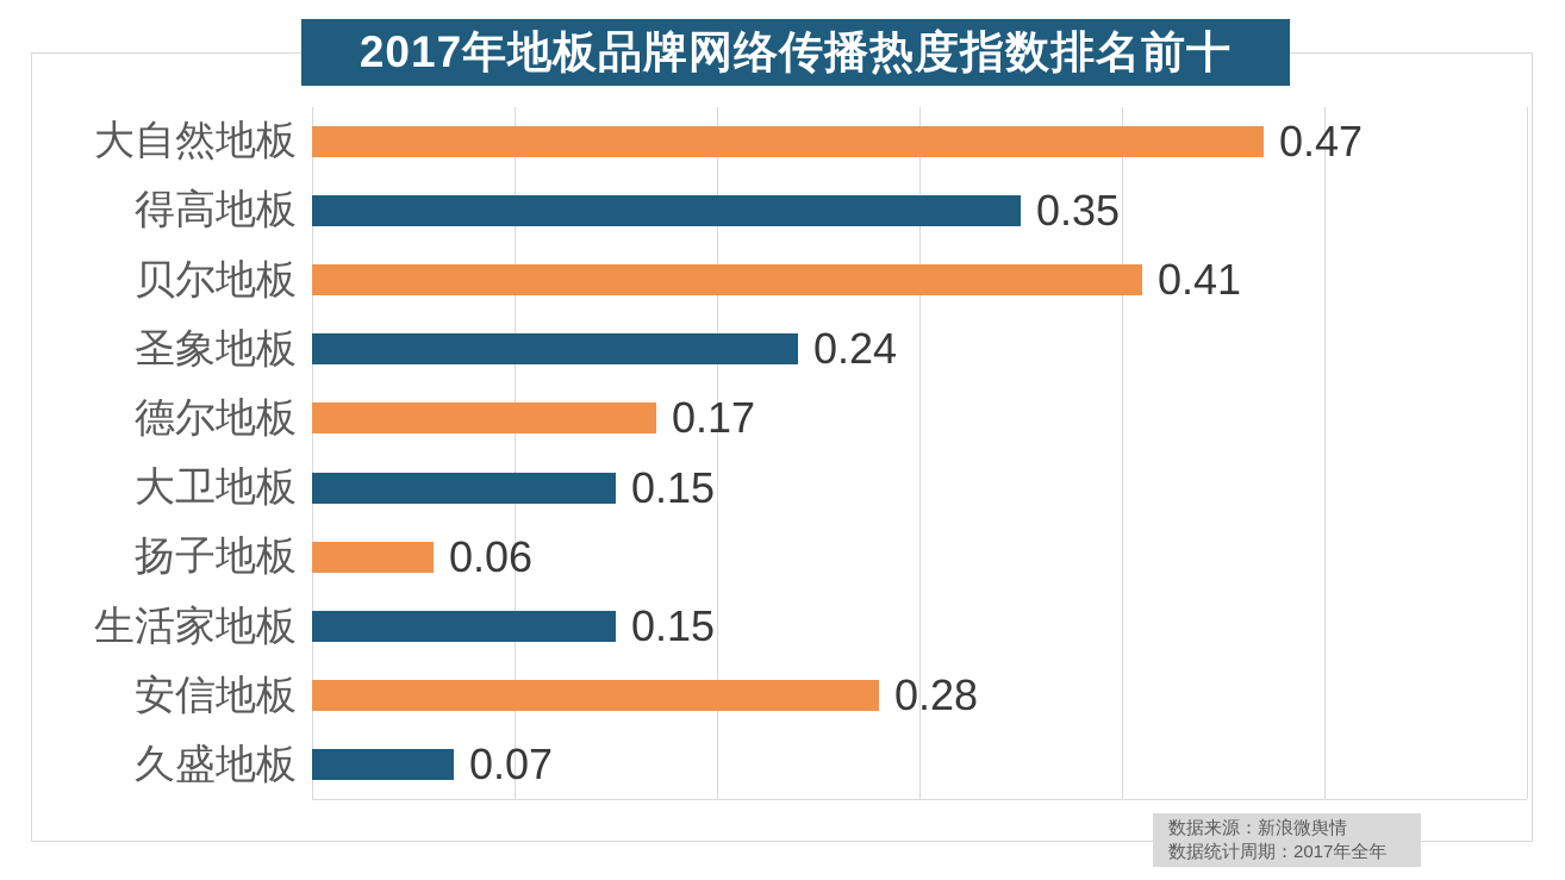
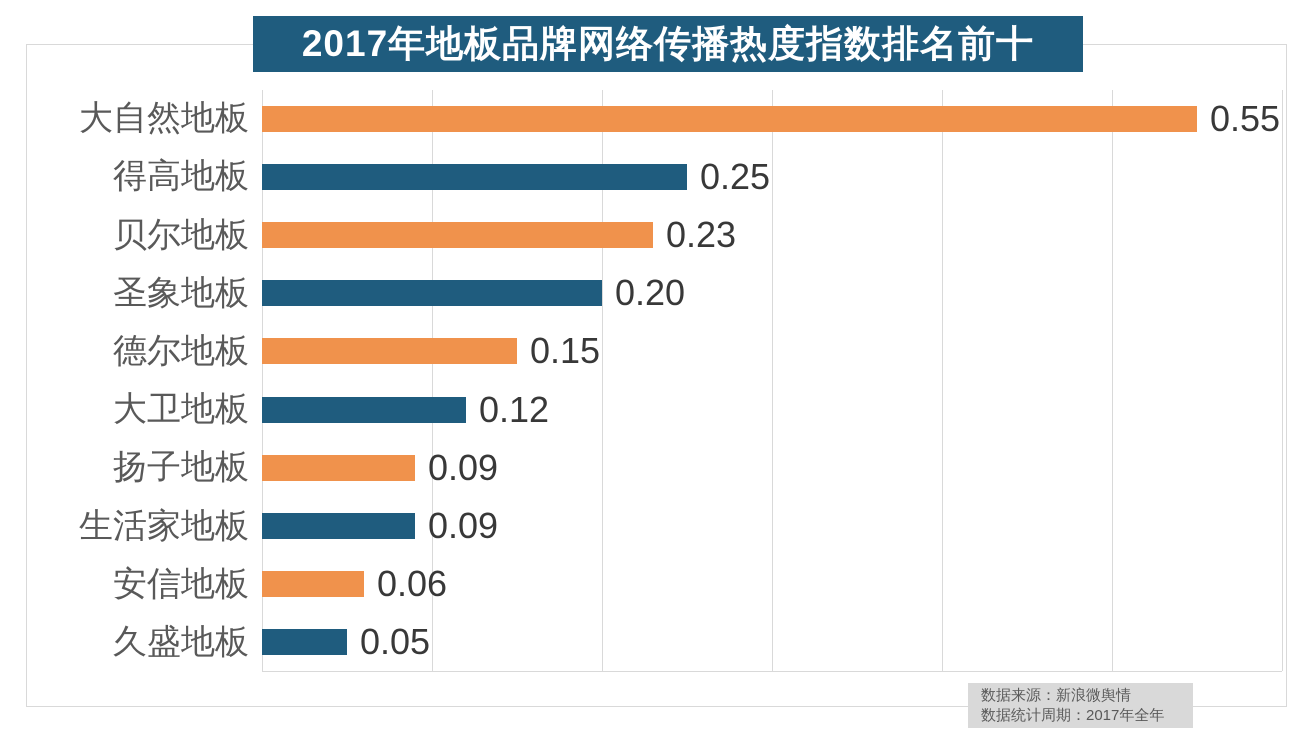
大自然地板: 0.47 -> 0.55
得高地板: 0.35 -> 0.25
贝尔地板: 0.41 -> 0.23
圣象地板: 0.24 -> 0.20
德尔地板: 0.17 -> 0.15
大卫地板: 0.15 -> 0.12
扬子地板: 0.06 -> 0.09
生活家地板: 0.15 -> 0.09
安信地板: 0.28 -> 0.06
久盛地板: 0.07 -> 0.05
